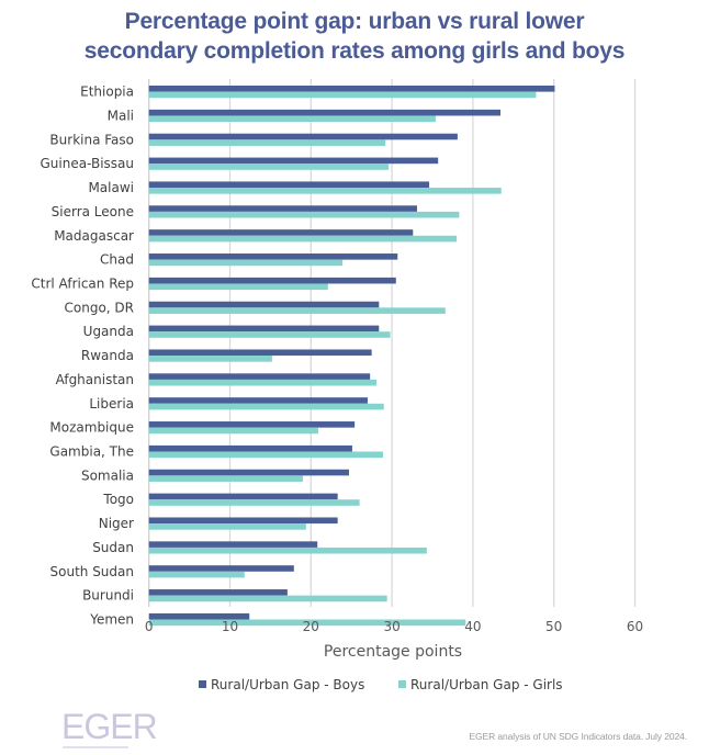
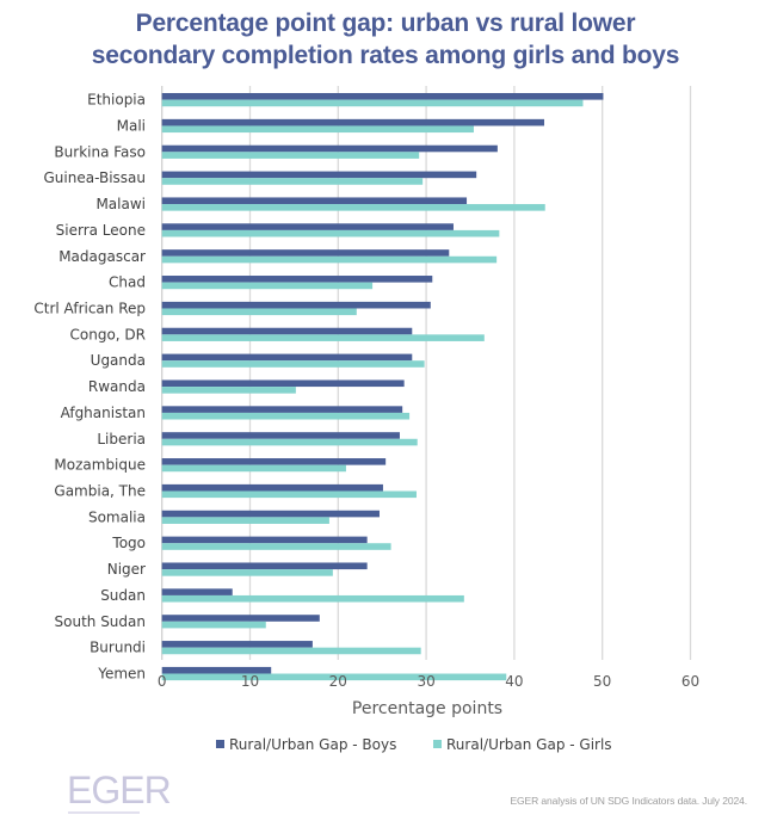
Rural/Urban Gap - Boys/Sudan: 21 -> 8
